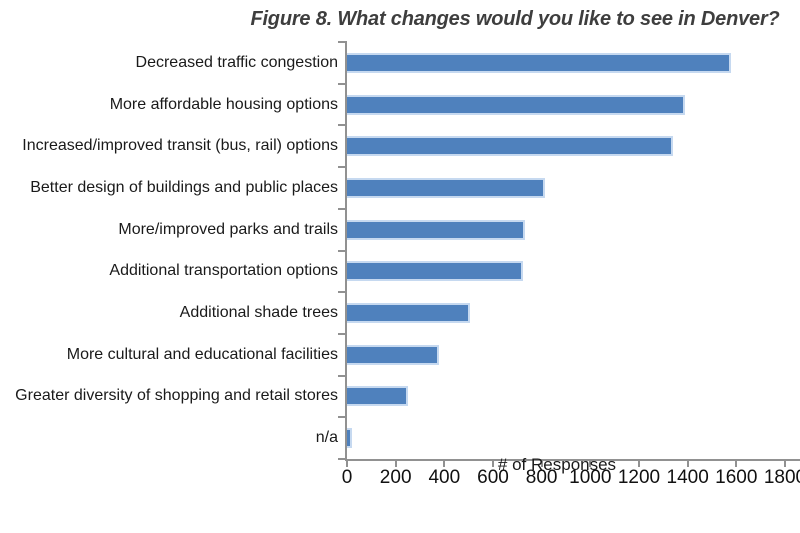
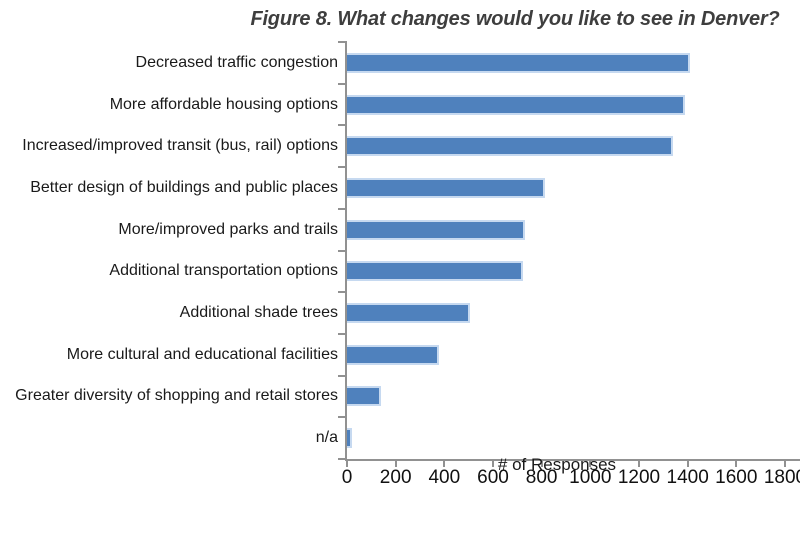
Decreased traffic congestion: 1580 -> 1410
Greater diversity of shopping and retail stores: 250 -> 140
